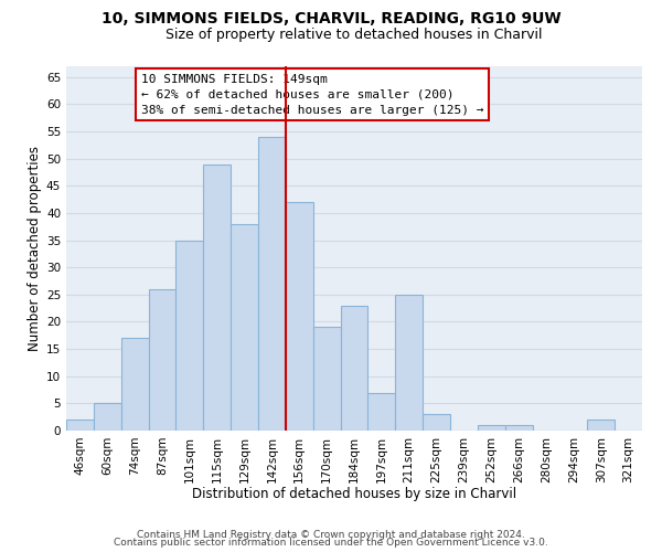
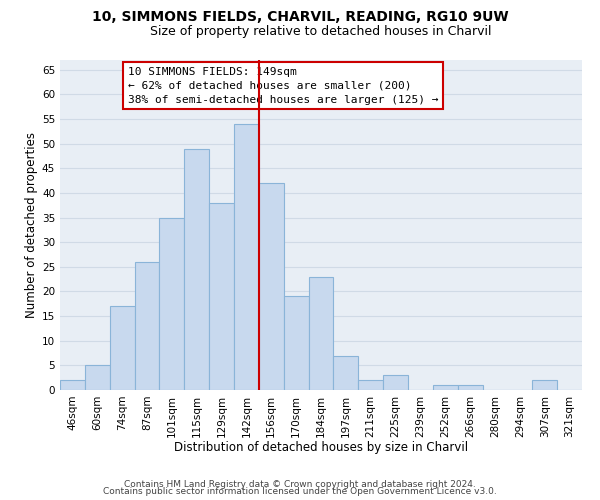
211sqm: 25 -> 2
